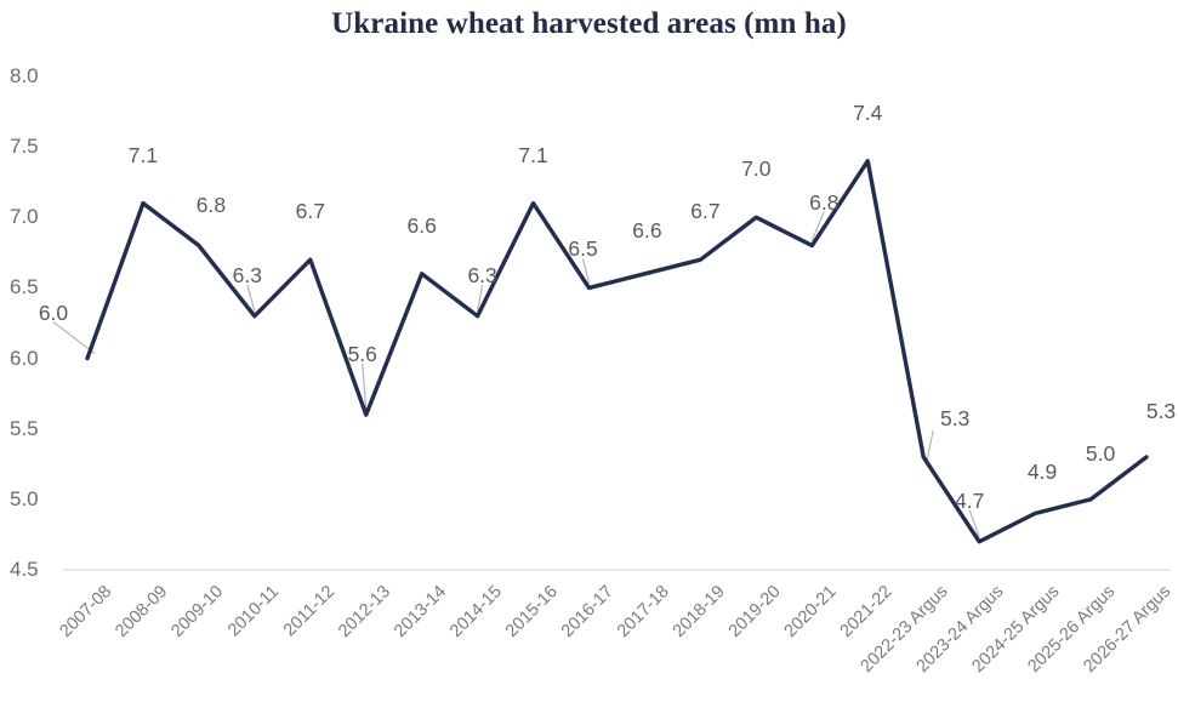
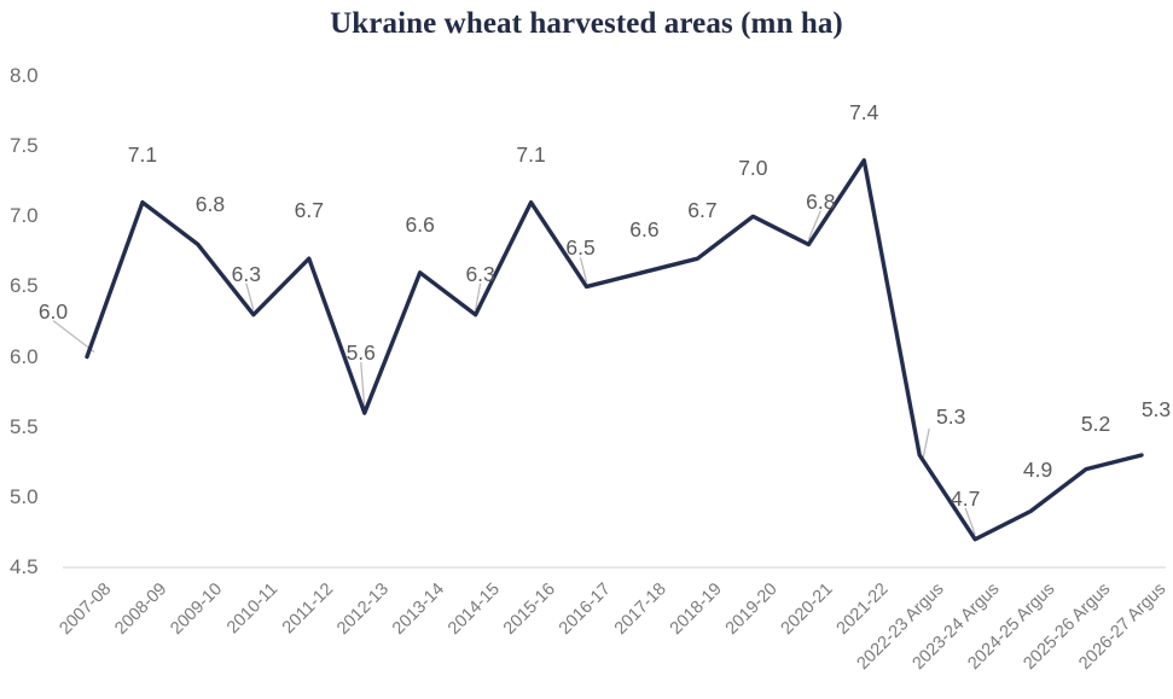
2025-26 Argus: 5.0 -> 5.2
